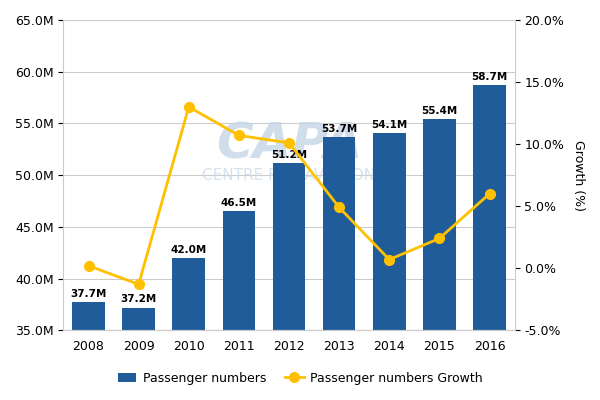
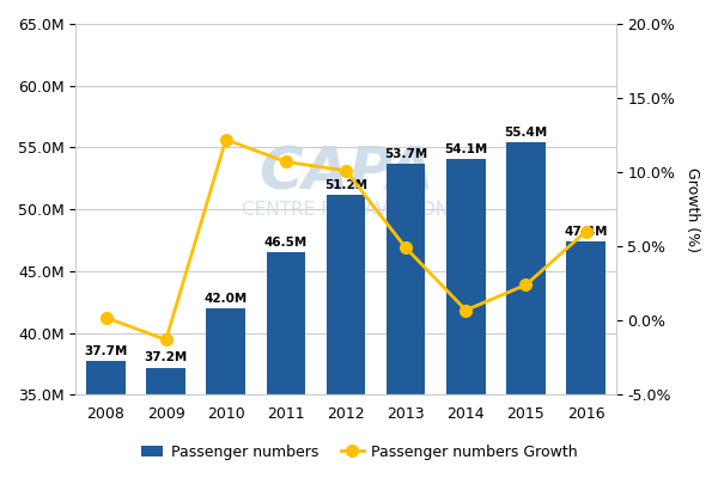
Passenger numbers Growth/2010: 13.0% -> 12.2%
Passenger numbers/2016: 58.7M -> 47.4M
